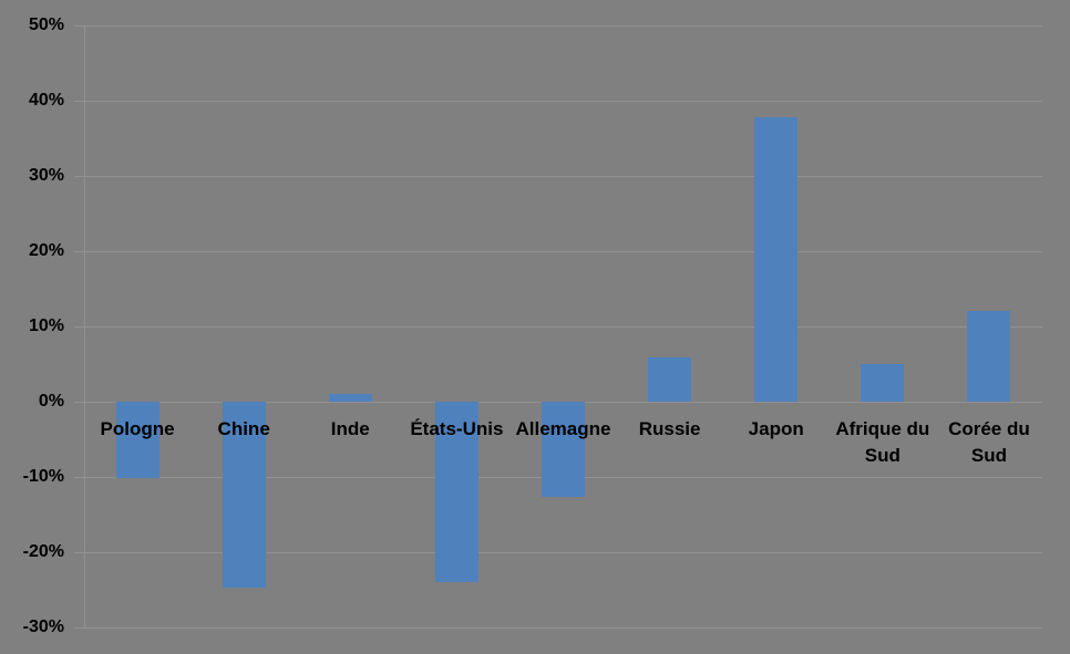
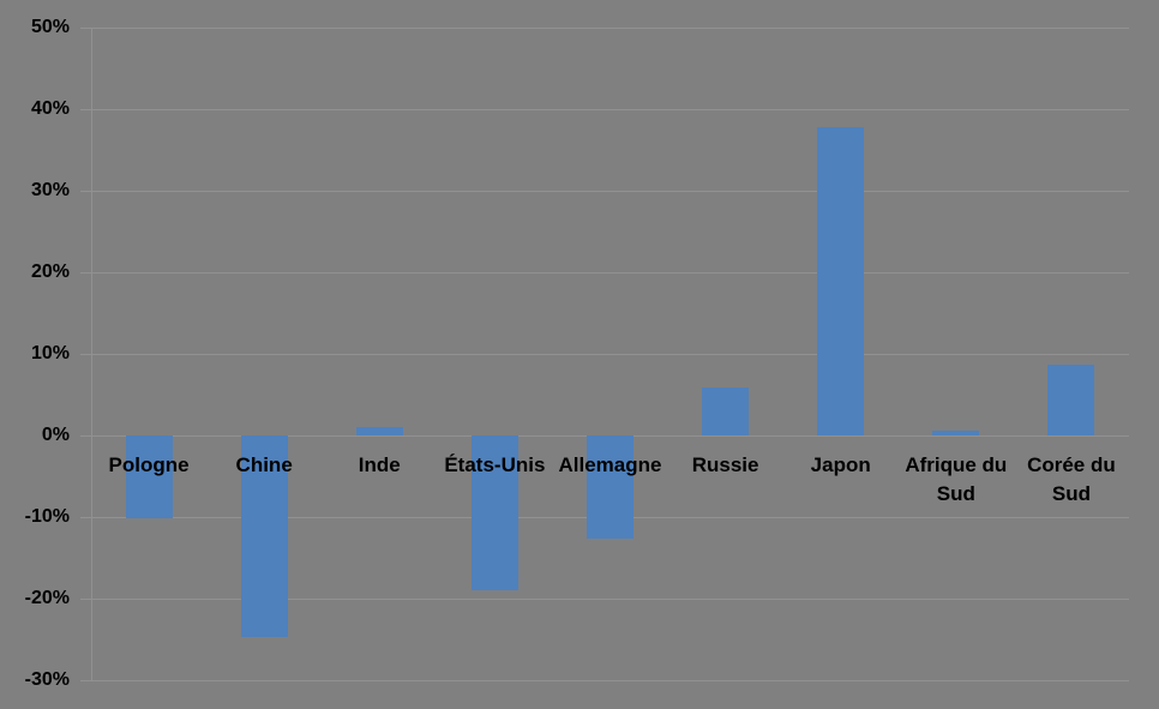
États-Unis: -24% -> -19%
Afrique du Sud: 5% -> 1%
Corée du Sud: 12% -> 9%
